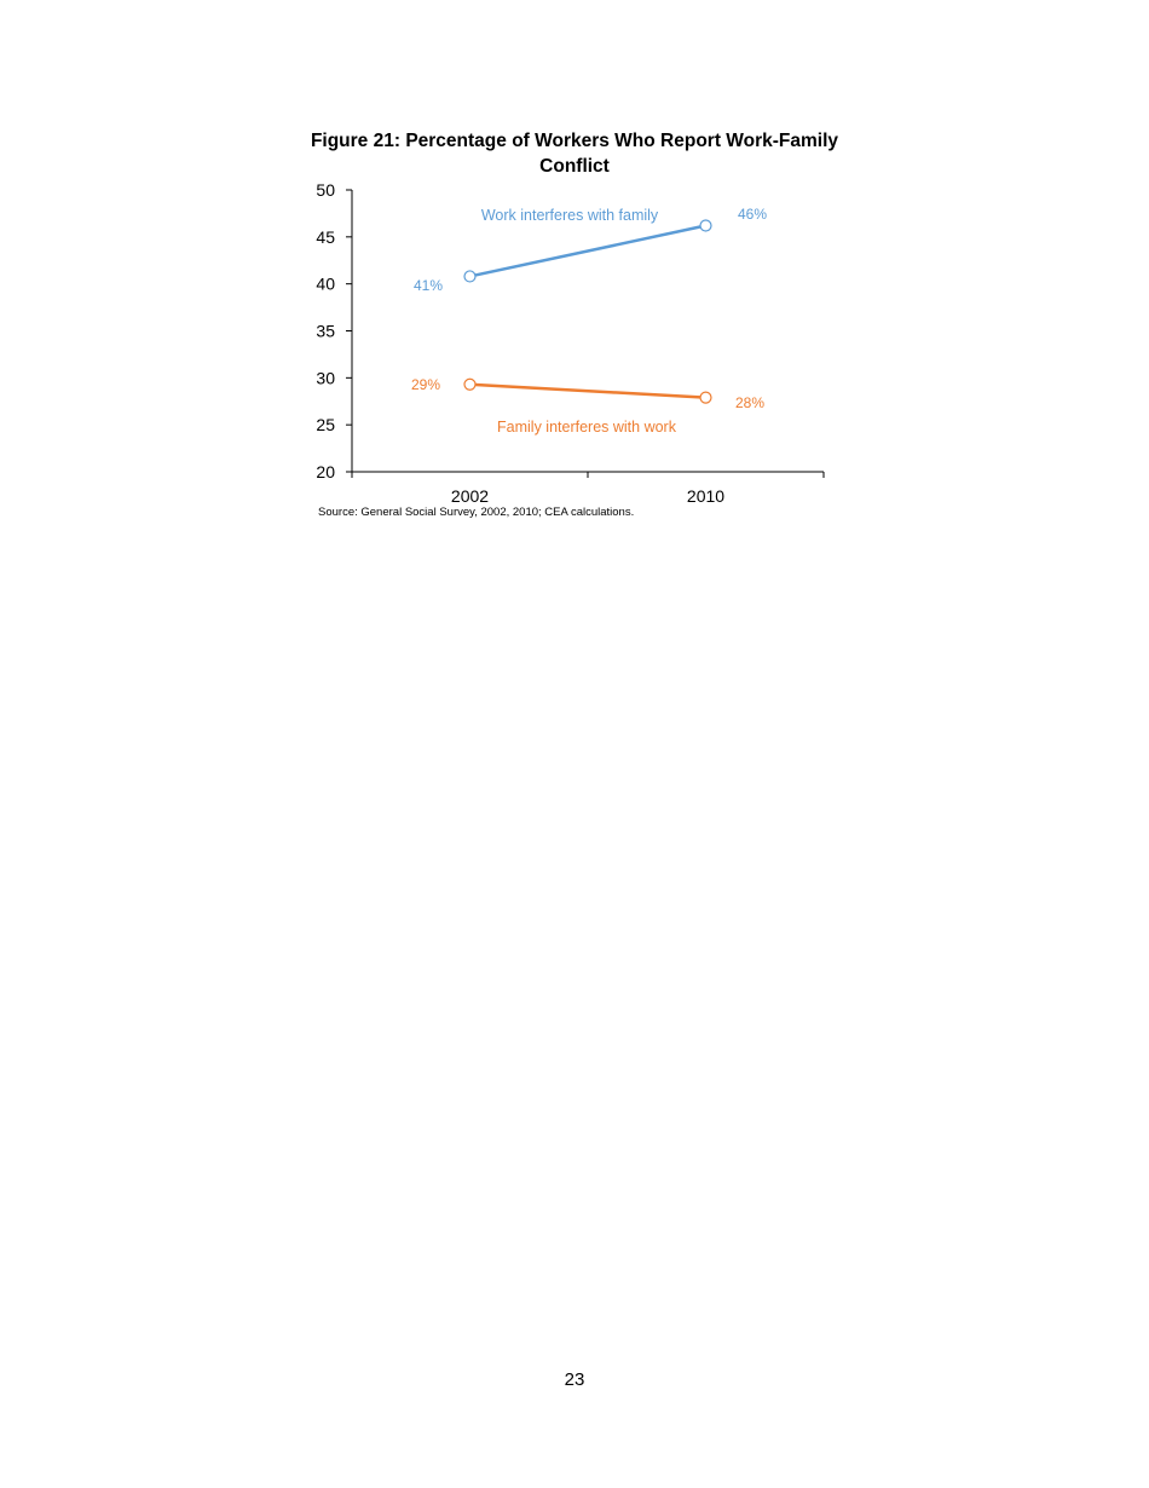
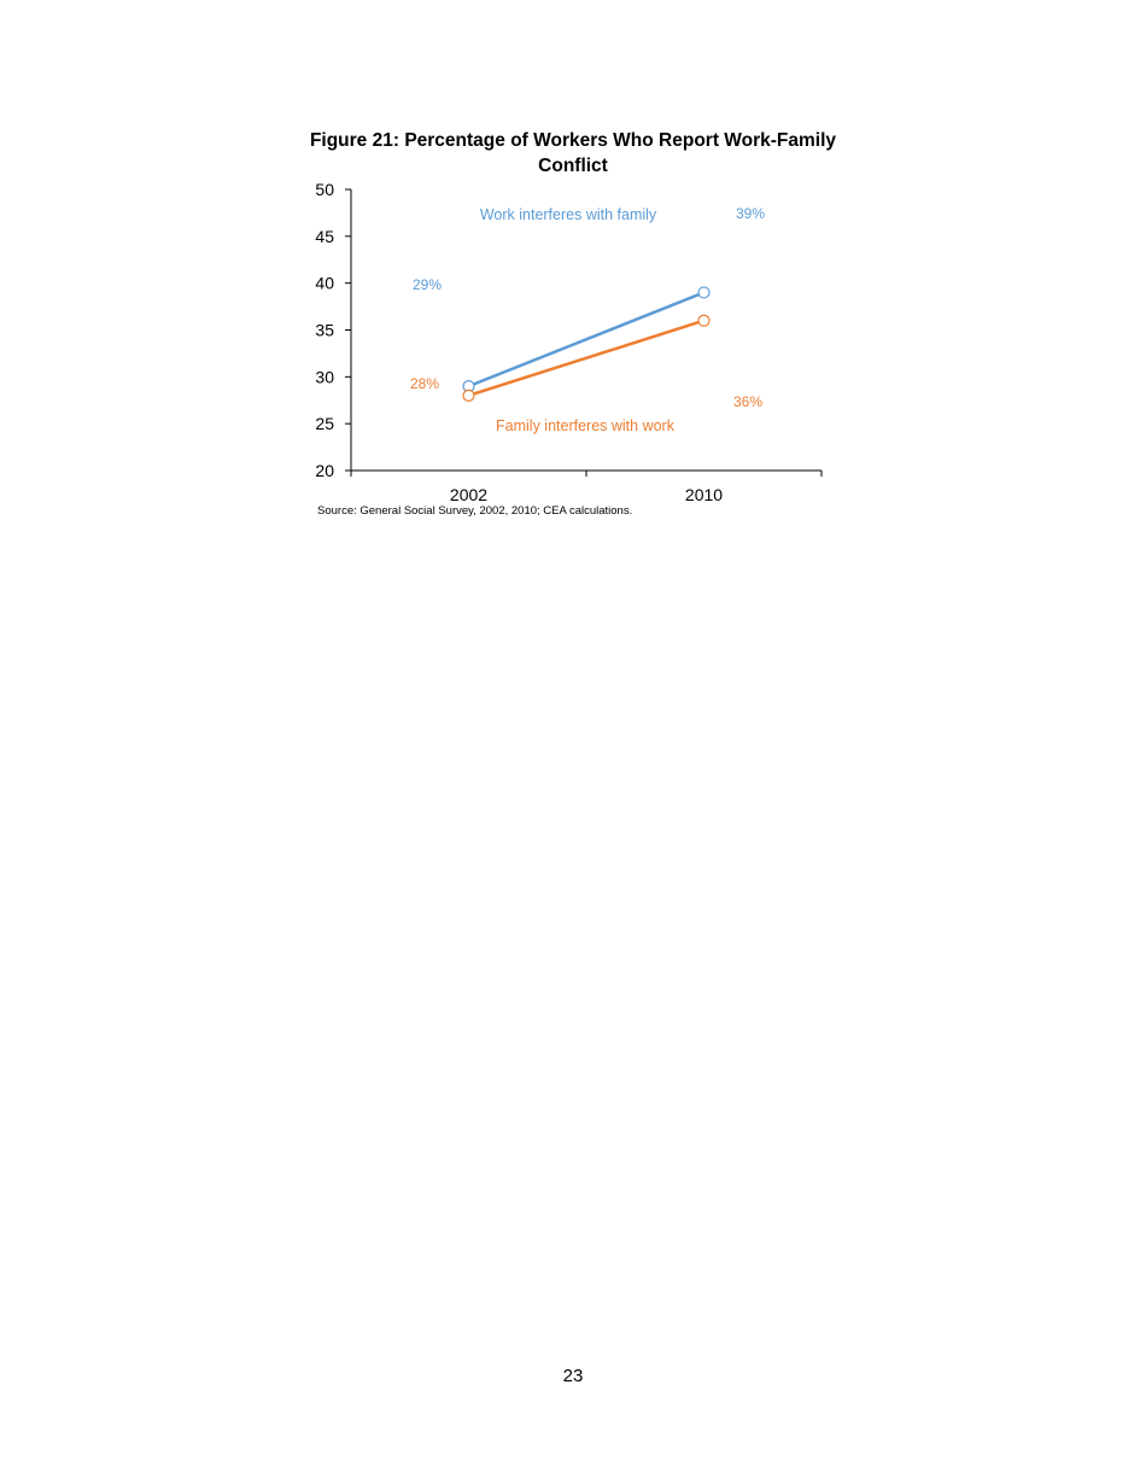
Work interferes with family/2002: 41% -> 29%
Family interferes with work/2002: 29% -> 28%
Work interferes with family/2010: 46% -> 39%
Family interferes with work/2010: 28% -> 36%
